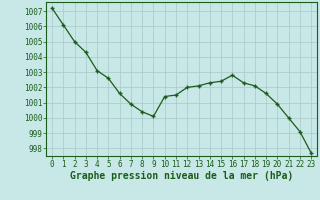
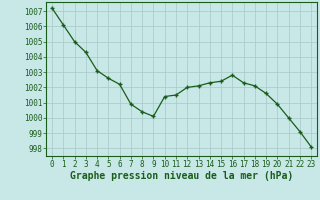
6: 1001.6 -> 1002.2
23: 997.7 -> 998.1
